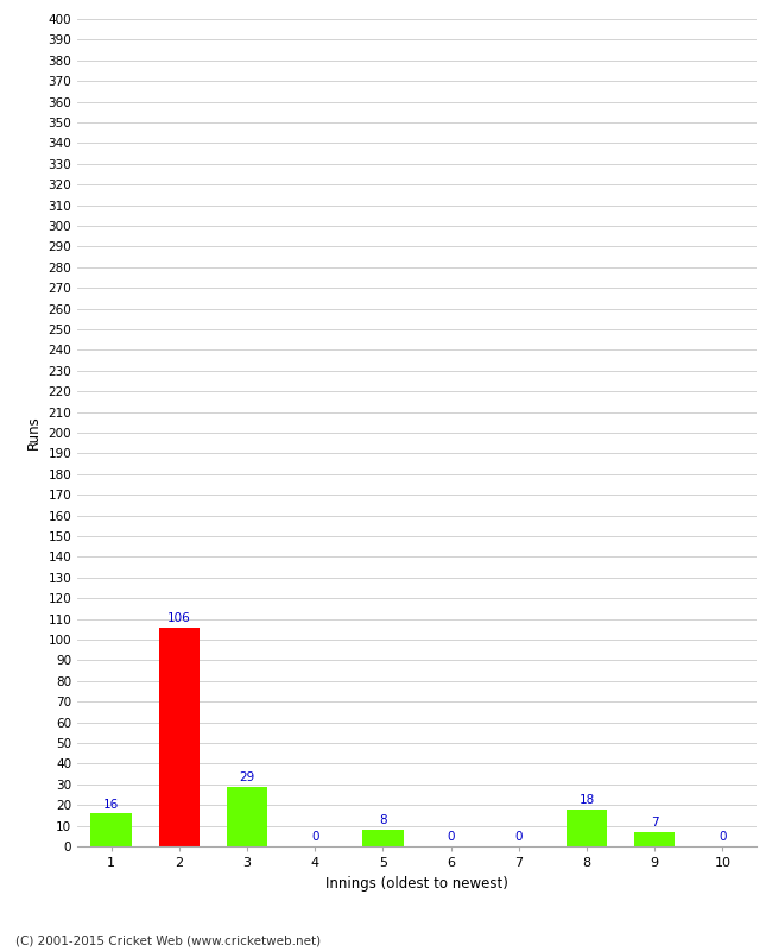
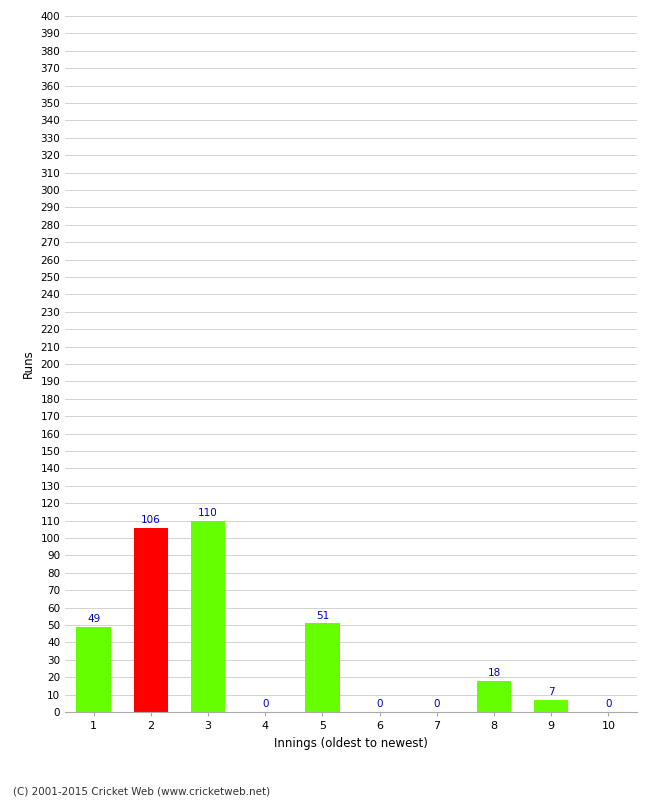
1: 16 -> 49
3: 29 -> 110
5: 8 -> 51
